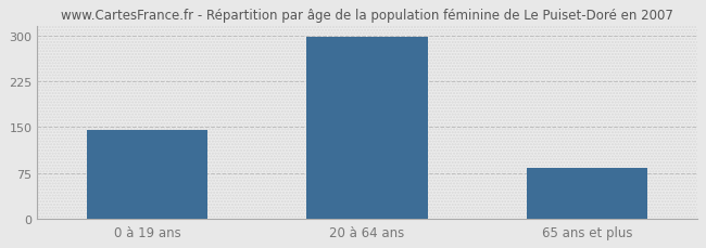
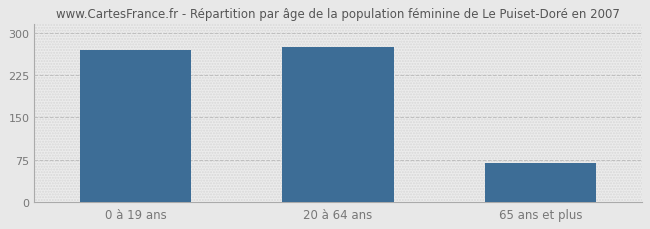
0 à 19 ans: 145 -> 270
20 à 64 ans: 297 -> 274
65 ans et plus: 83 -> 70
